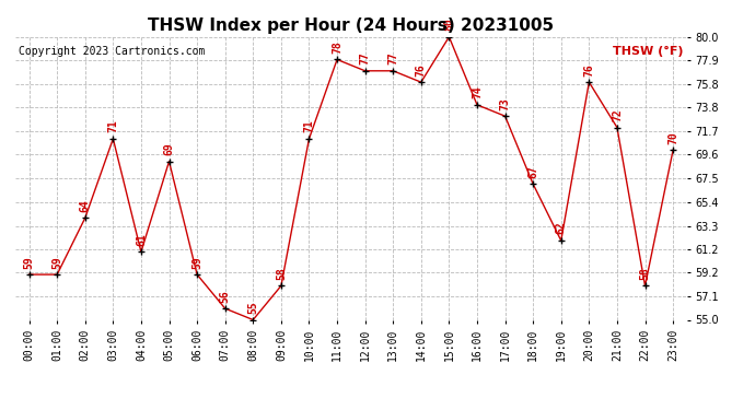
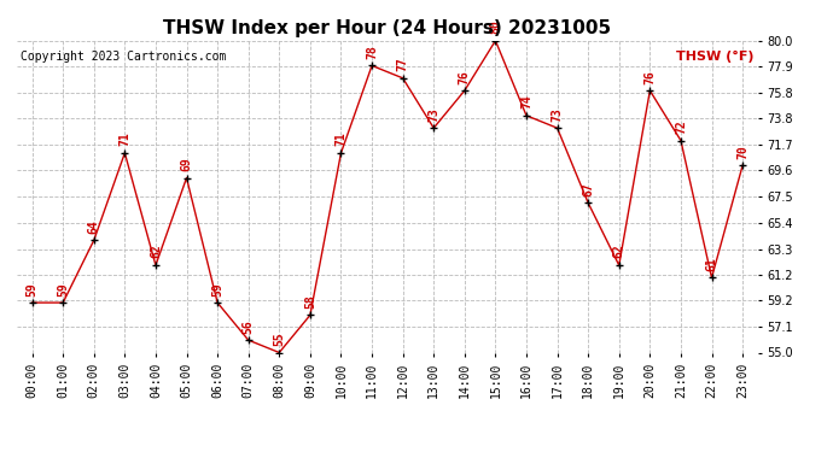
04:00: 61 -> 62
13:00: 77 -> 73
22:00: 58 -> 61
